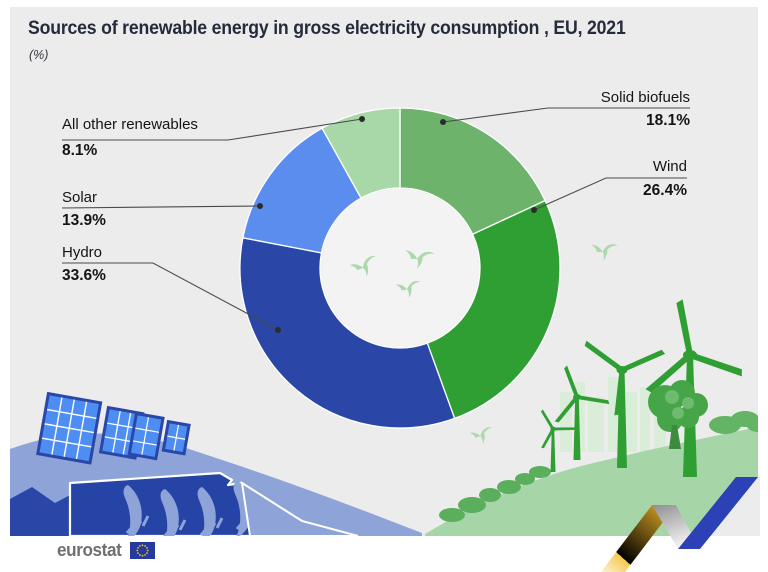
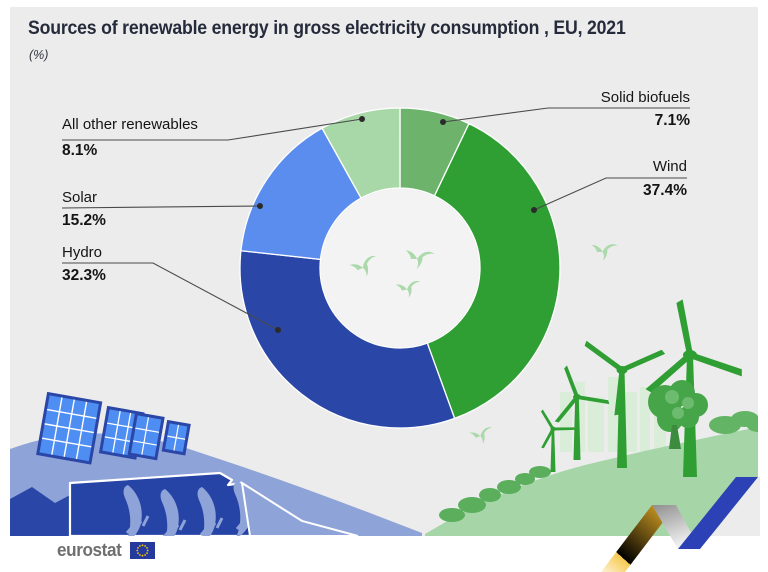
Solid biofuels: 18.1% -> 7.1%
Wind: 26.4% -> 37.4%
Hydro: 33.6% -> 32.3%
Solar: 13.9% -> 15.2%
